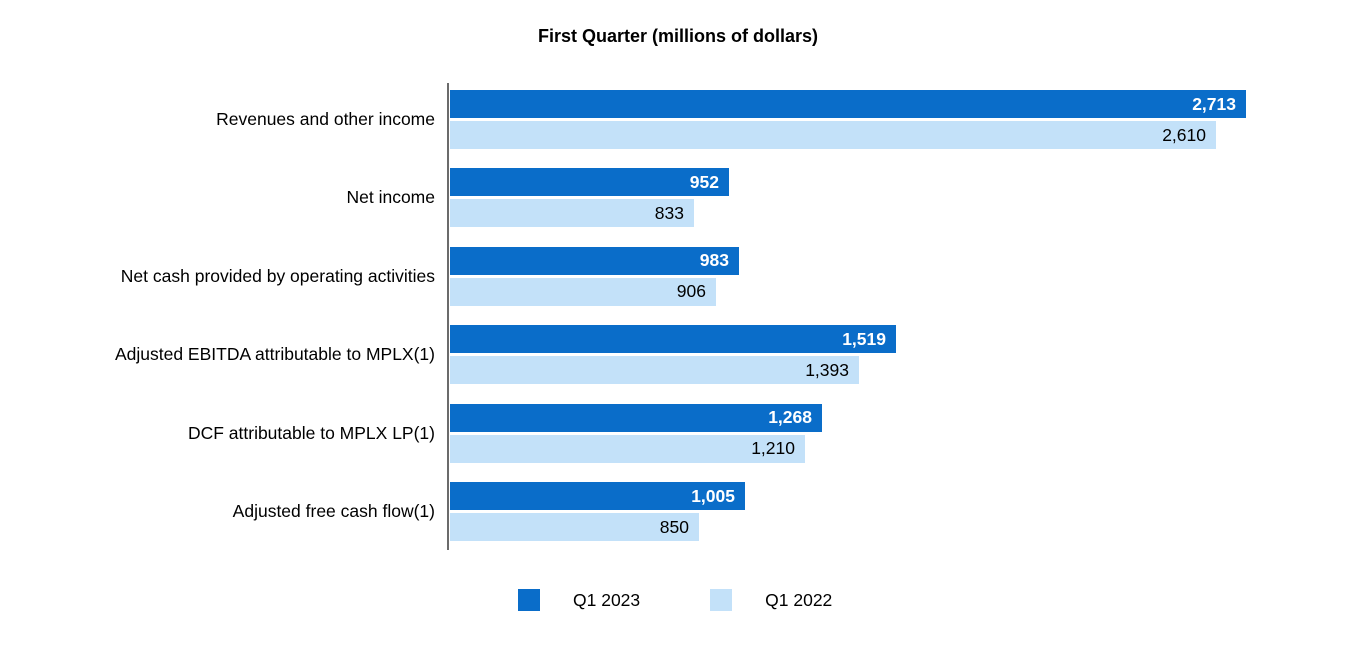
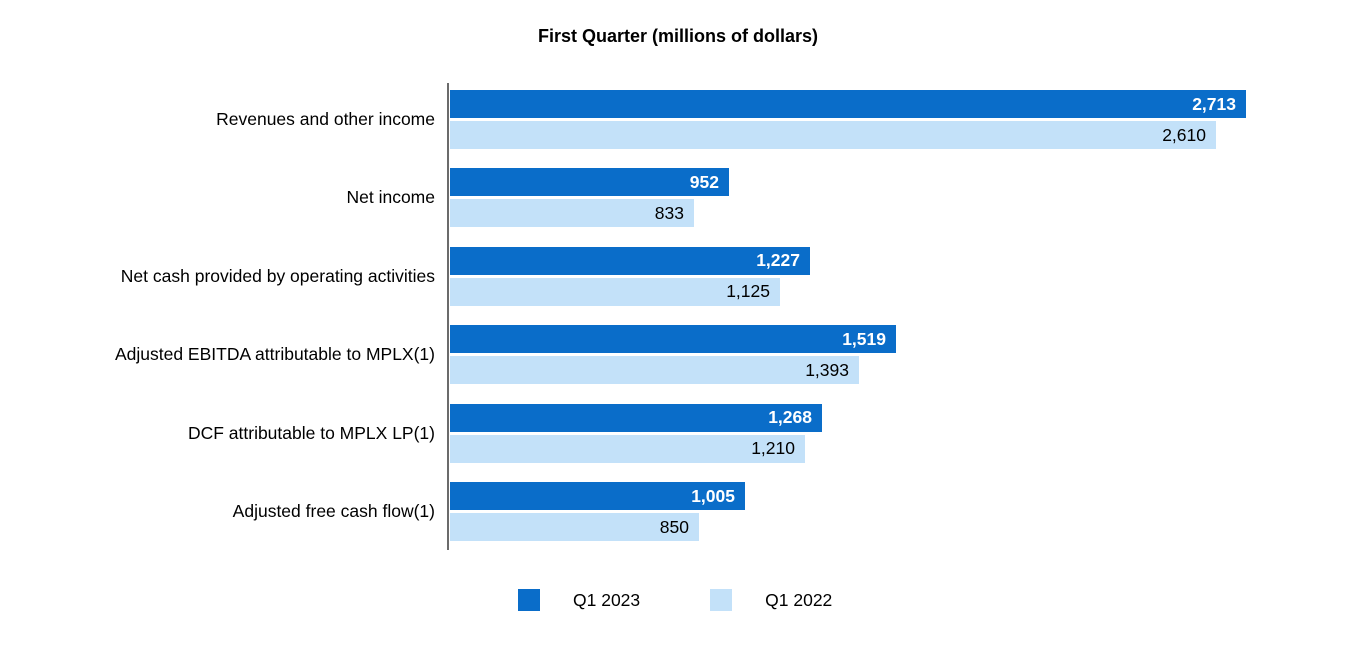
Q1 2023/Net cash provided by operating activities: 983 -> 1,227
Q1 2022/Net cash provided by operating activities: 906 -> 1,125
